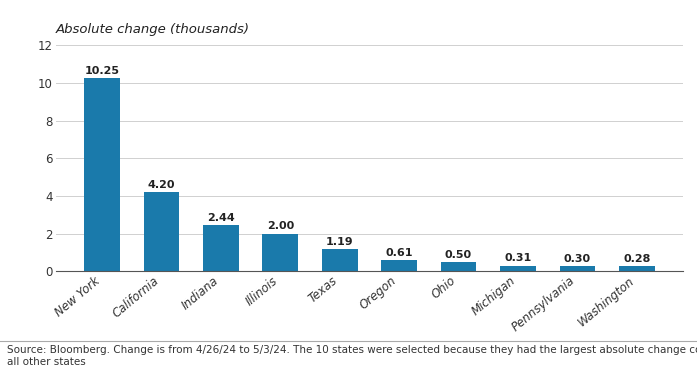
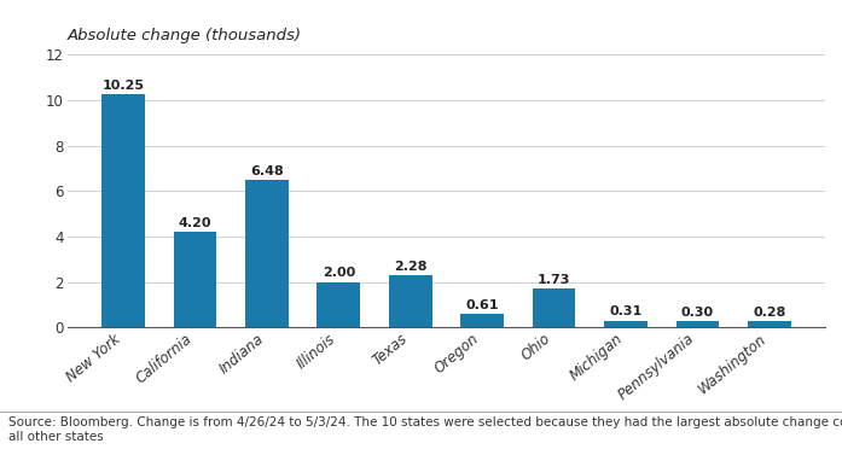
Indiana: 2.44 -> 6.48
Texas: 1.19 -> 2.28
Ohio: 0.50 -> 1.73
